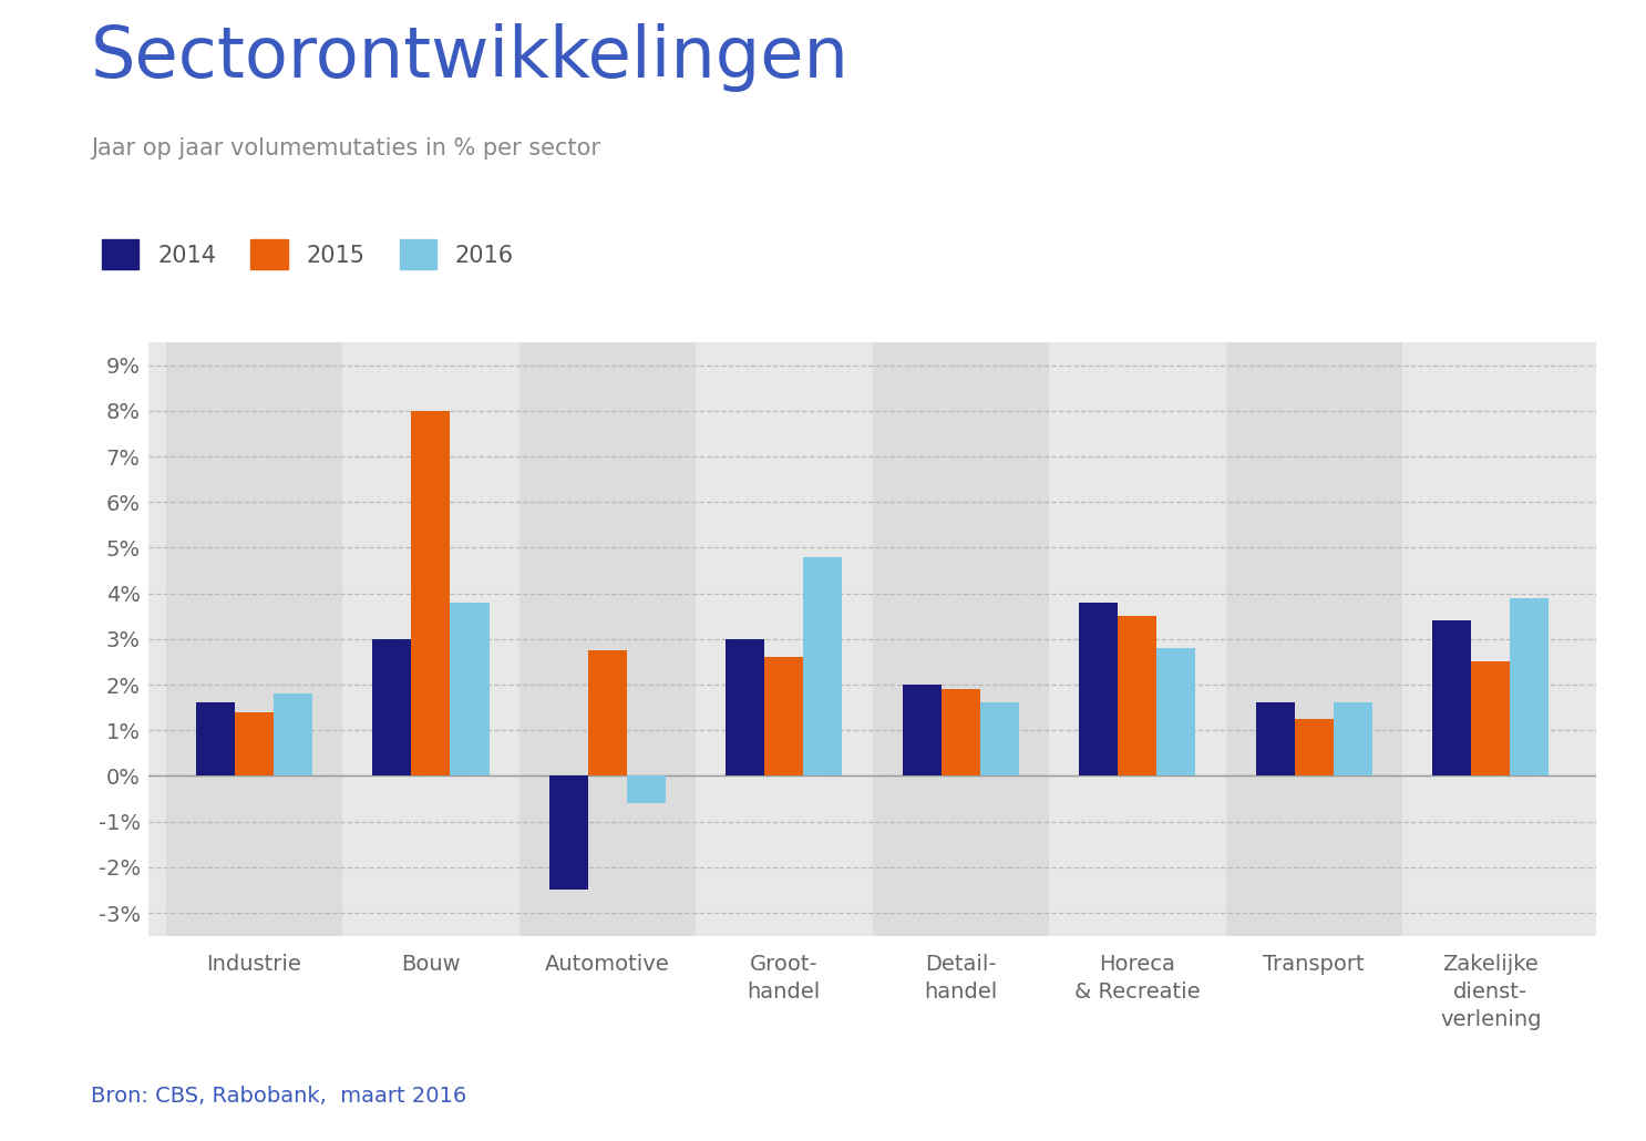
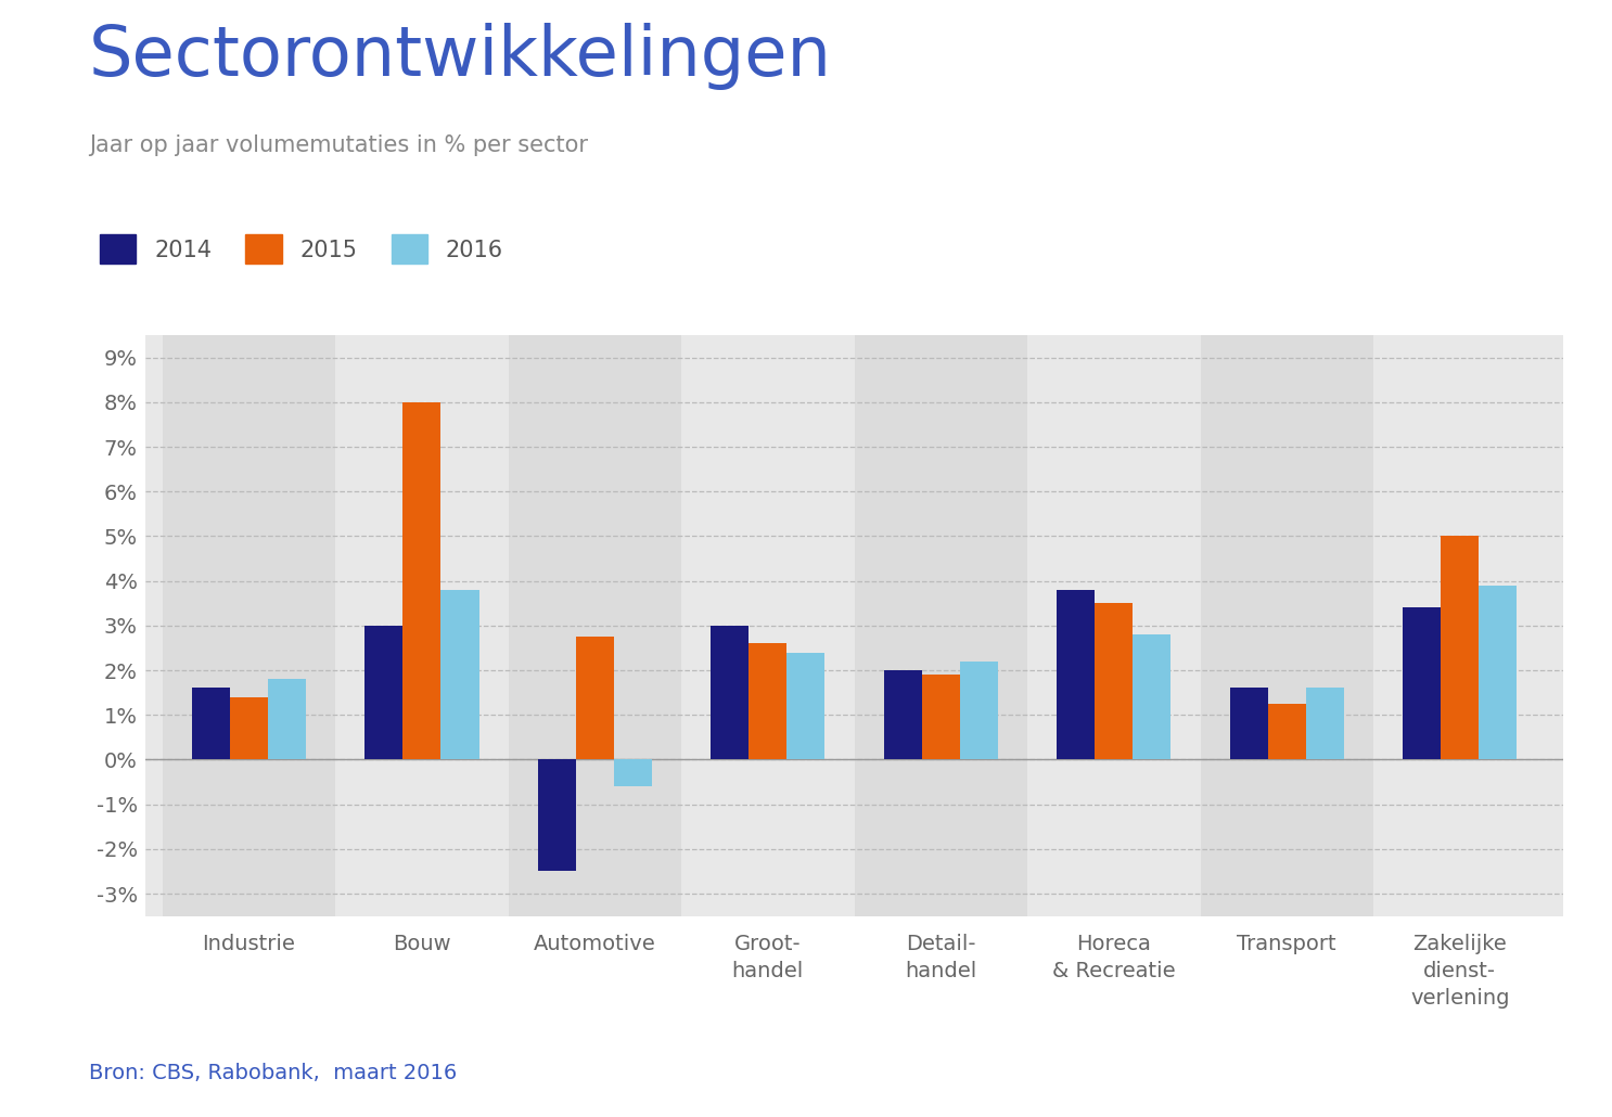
2016/Groot- handel: 4.8% -> 2.4%
2016/Detail- handel: 1.6% -> 2.2%
2015/Zakelijke dienst- verlening: 2.50% -> 5.00%
